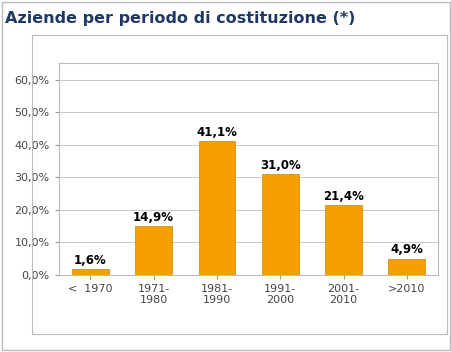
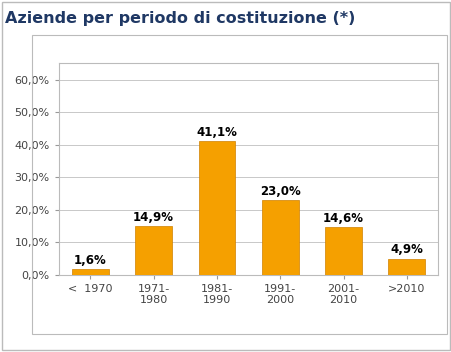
1991- 2000: 31,0% -> 23,0%
2001- 2010: 21,4% -> 14,6%
